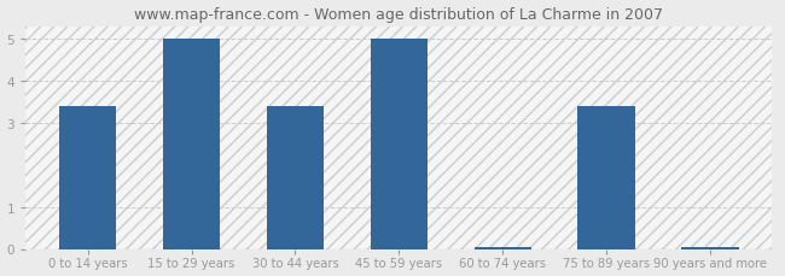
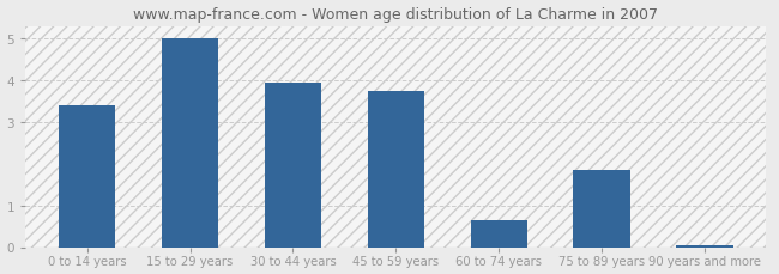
30 to 44 years: 3.40 -> 3.95
45 to 59 years: 5.00 -> 3.75
60 to 74 years: 0.05 -> 0.65
75 to 89 years: 3.40 -> 1.85
